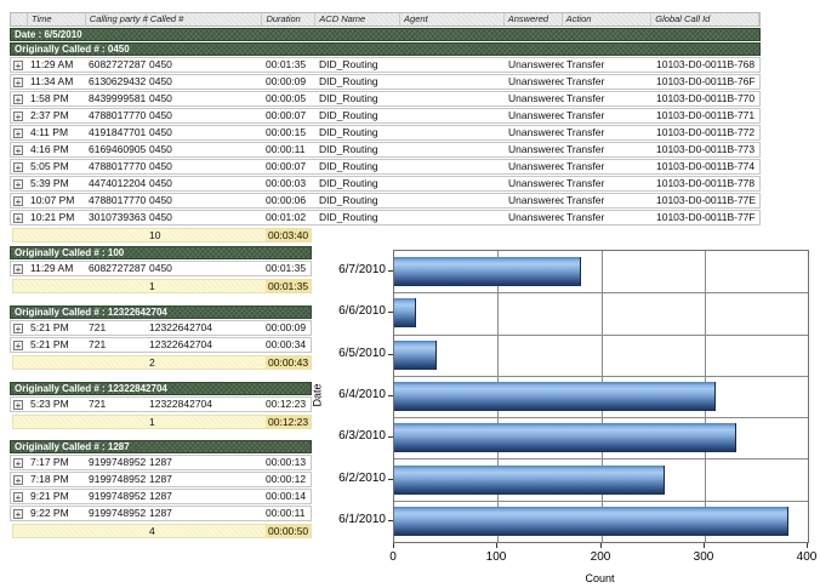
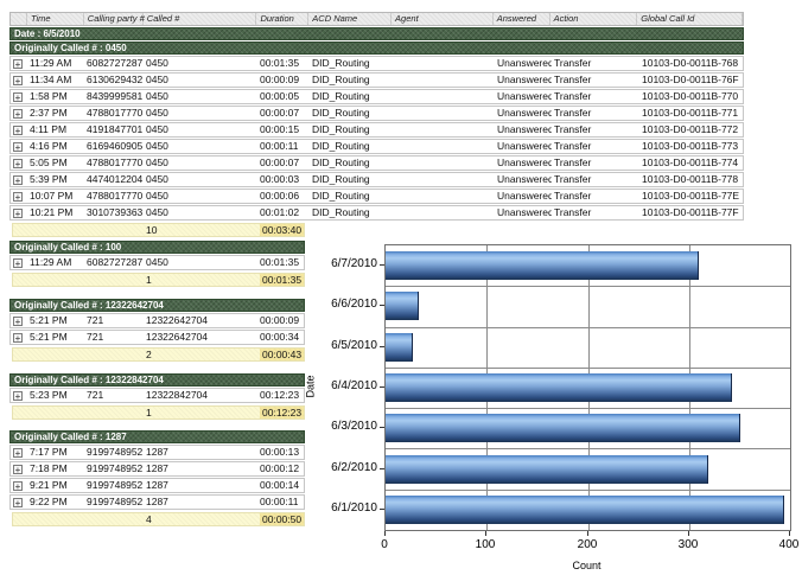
6/7/2010: 180 -> 310
6/6/2010: 20 -> 30
6/5/2010: 40 -> 30
6/4/2010: 310 -> 340
6/3/2010: 330 -> 350
6/2/2010: 260 -> 320
6/1/2010: 380 -> 390
